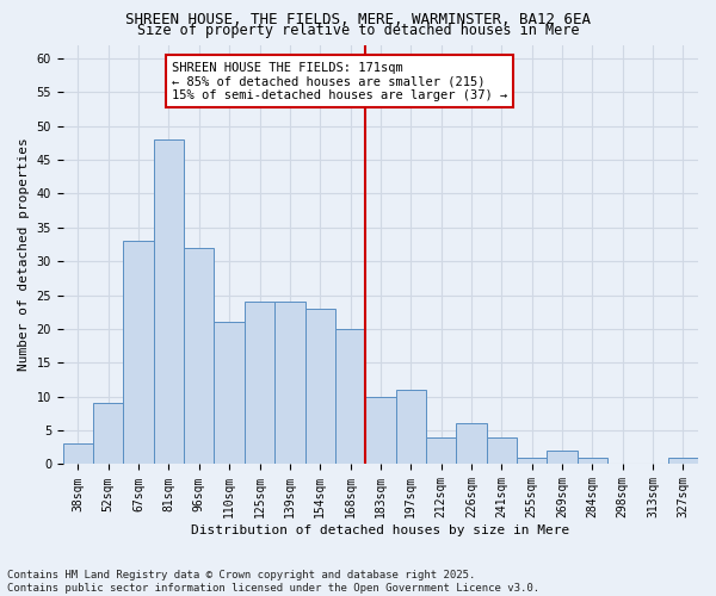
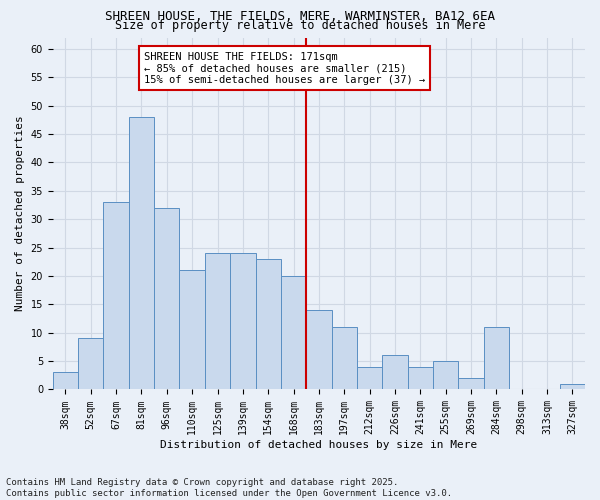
183sqm: 10 -> 14
255sqm: 1 -> 5
284sqm: 1 -> 11
